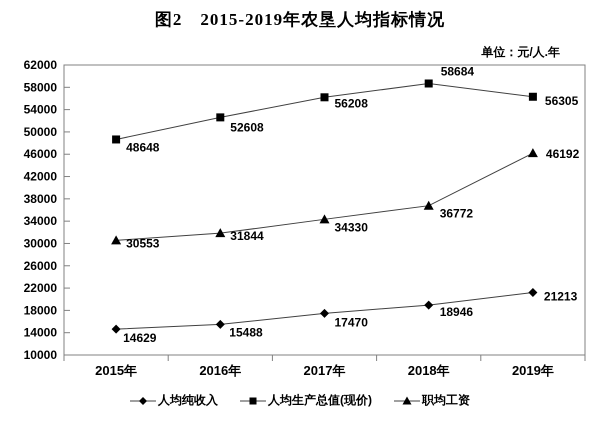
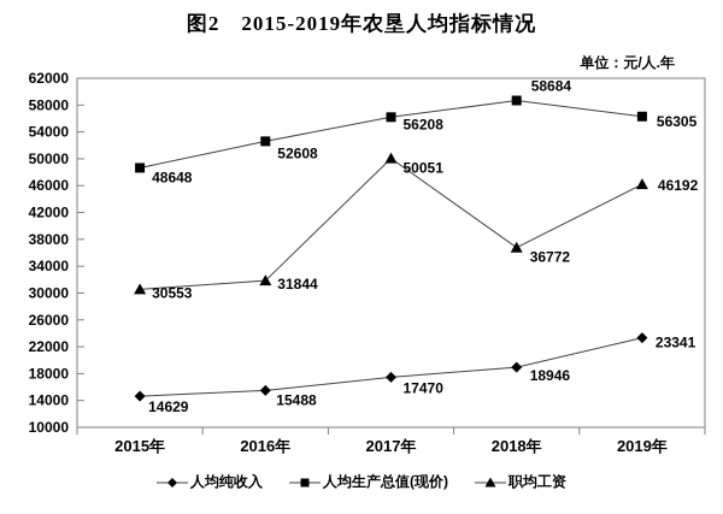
职均工资/2017年: 34330 -> 50051
人均纯收入/2019年: 21213 -> 23341
